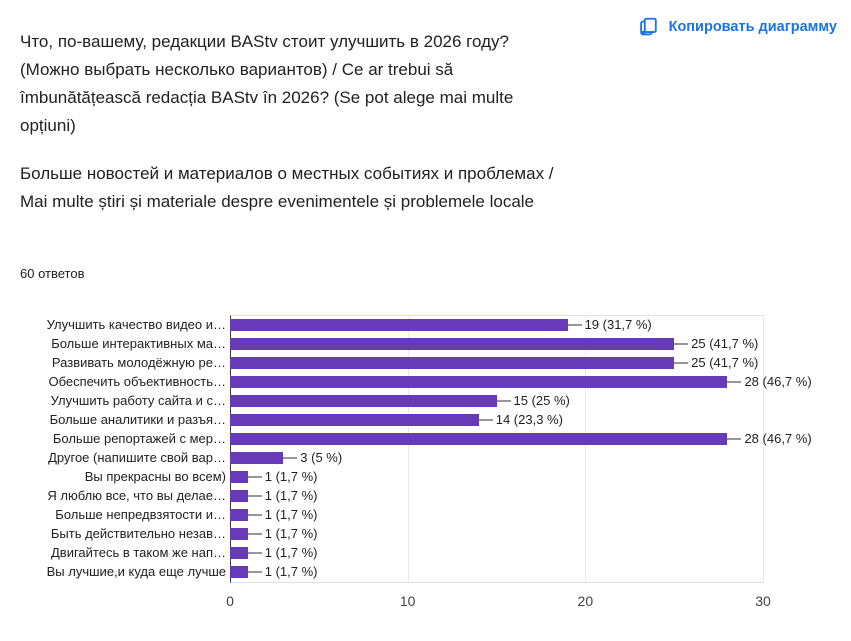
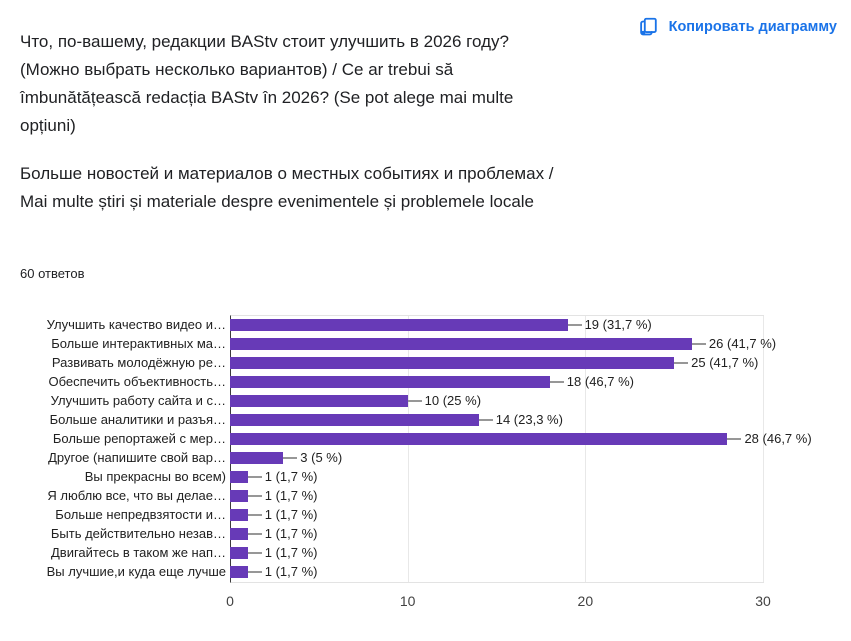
Больше интерактивных ма…: 25 -> 26
Обеспечить объективность…: 28 -> 18
Улучшить работу сайта и с…: 15 -> 10
